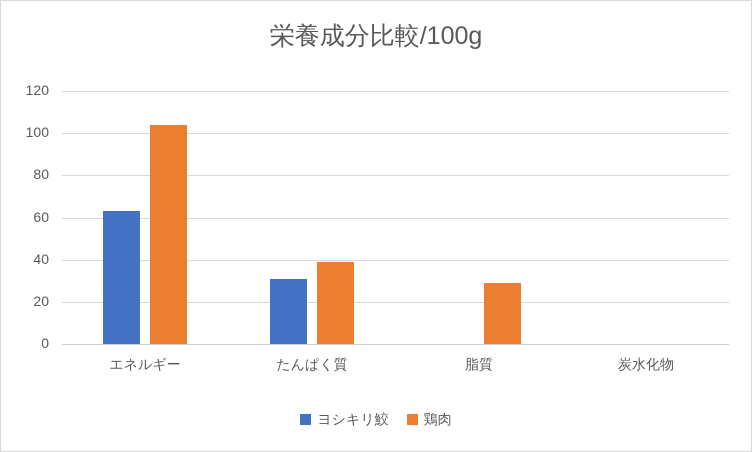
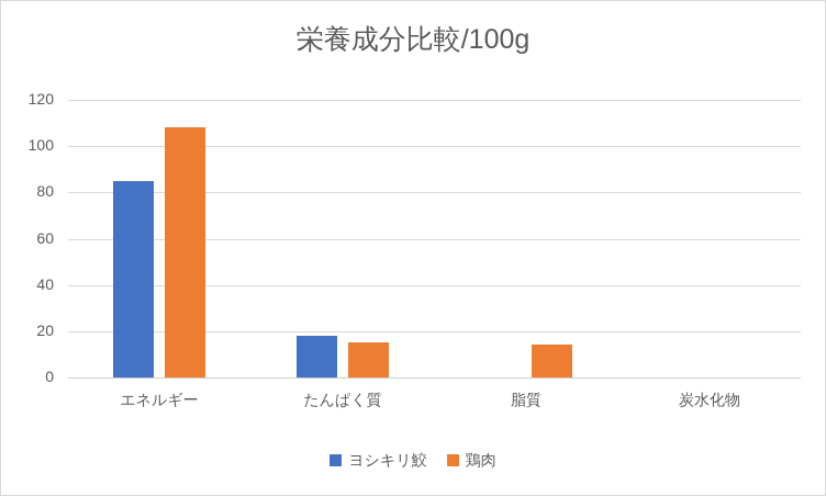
ヨシキリ鮫/エネルギー: 63 -> 85
鶏肉/エネルギー: 104 -> 108
ヨシキリ鮫/たんぱく質: 31 -> 18
鶏肉/たんぱく質: 39 -> 15
鶏肉/脂質: 29 -> 14
